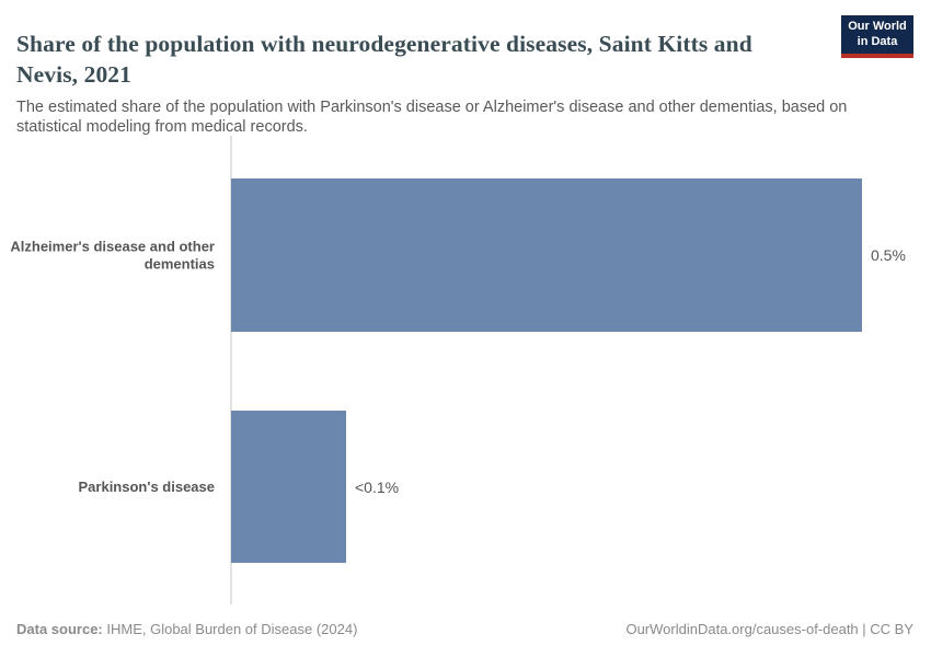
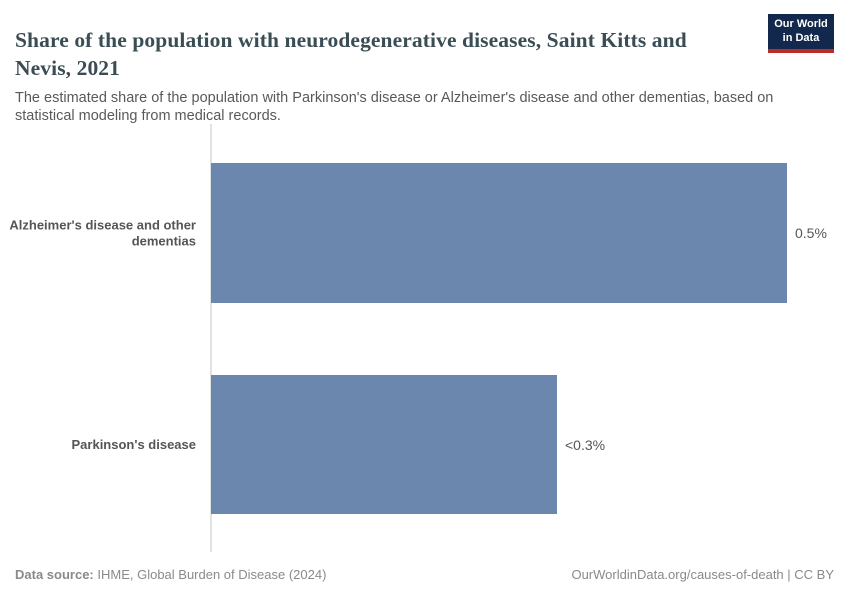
Parkinson's disease: 0.1 -> 0.3
